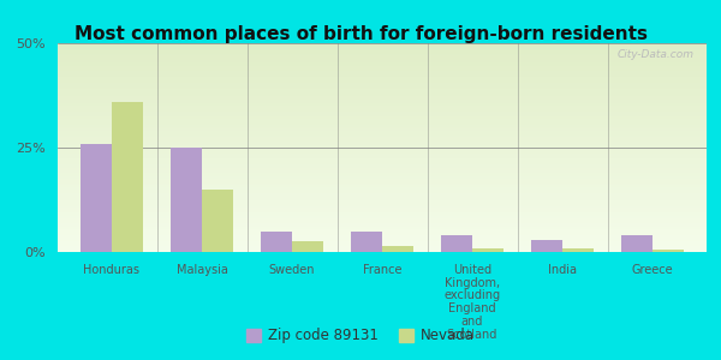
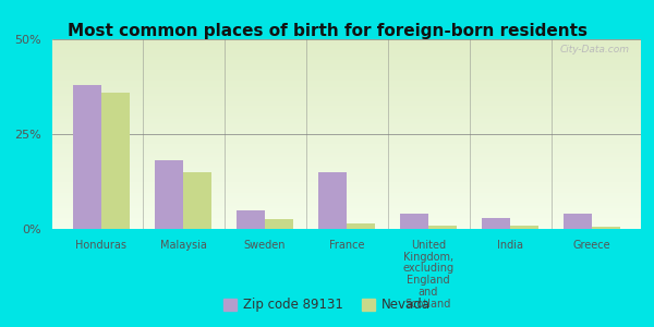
Zip code 89131/Honduras: 26% -> 38%
Zip code 89131/Malaysia: 25% -> 18%
Zip code 89131/France: 5% -> 15%
